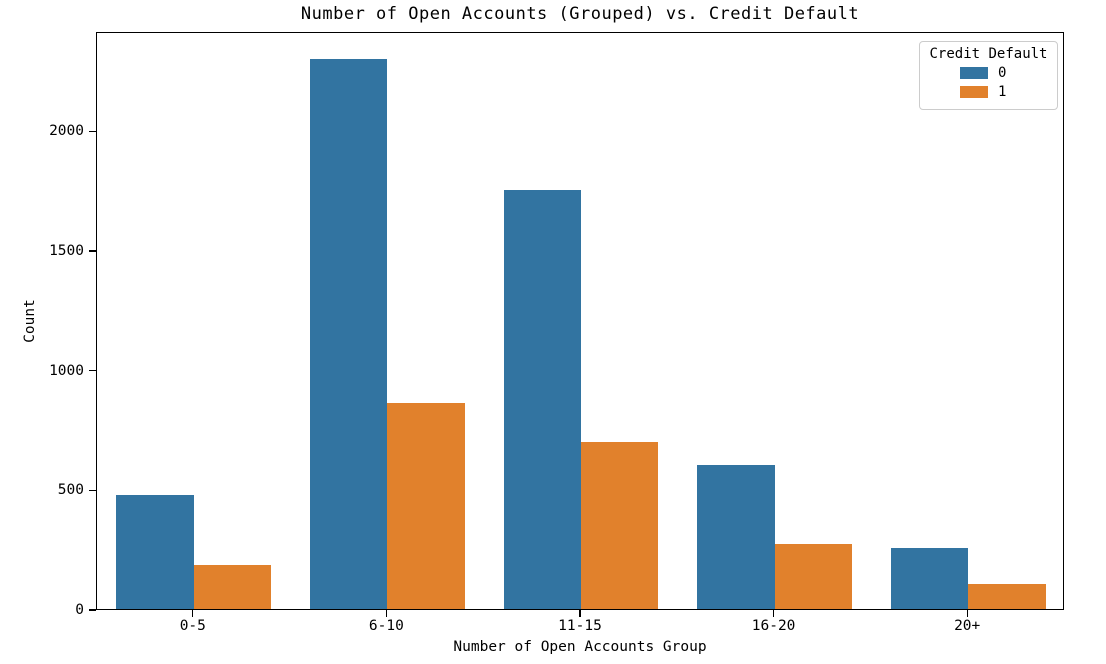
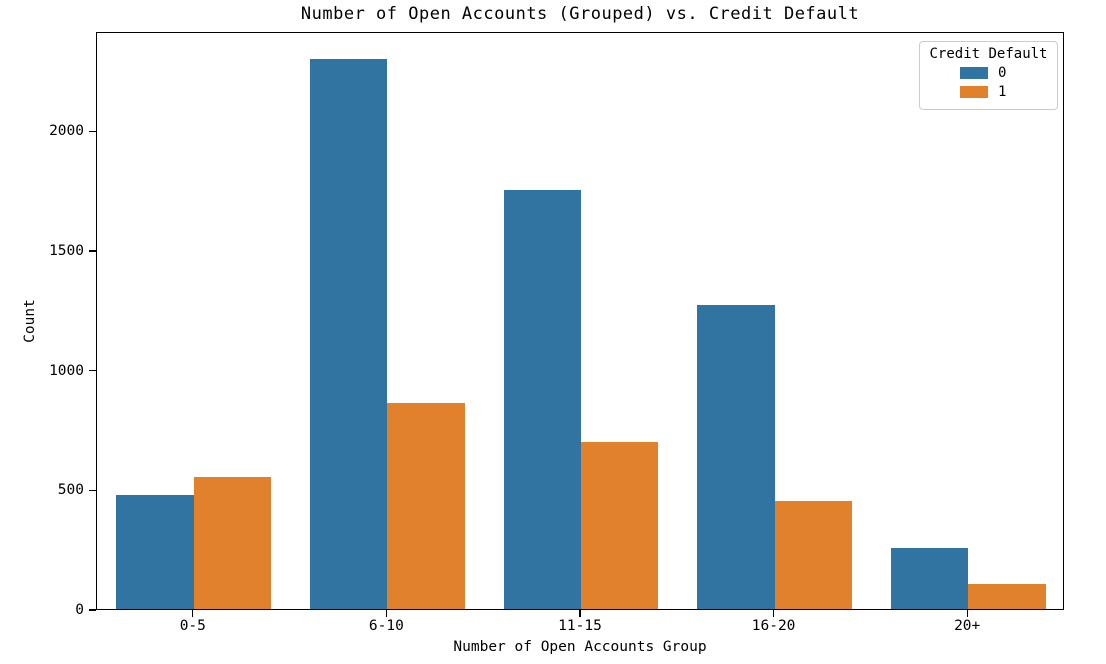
1/0-5: 180 -> 550
0/16-20: 600 -> 1270
1/16-20: 270 -> 450
